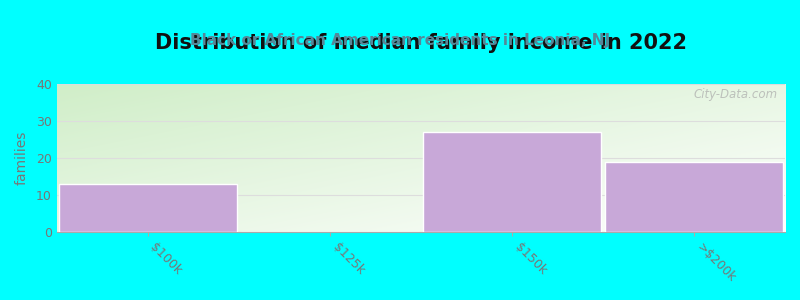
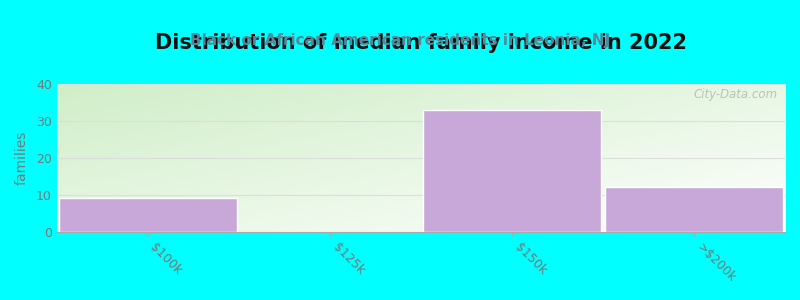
$100k: 13 -> 9
$150k: 27 -> 33
>$200k: 19 -> 12
